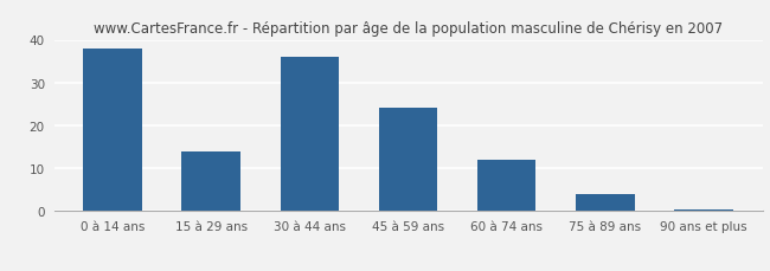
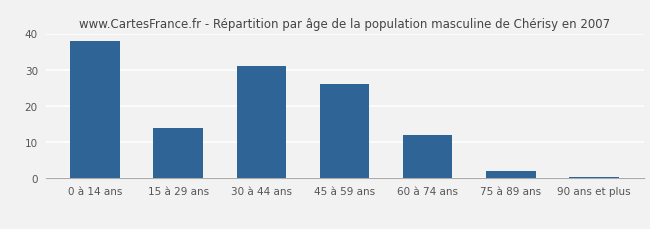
30 à 44 ans: 36.0 -> 31.0
45 à 59 ans: 24.0 -> 26.0
75 à 89 ans: 4.0 -> 2.0
